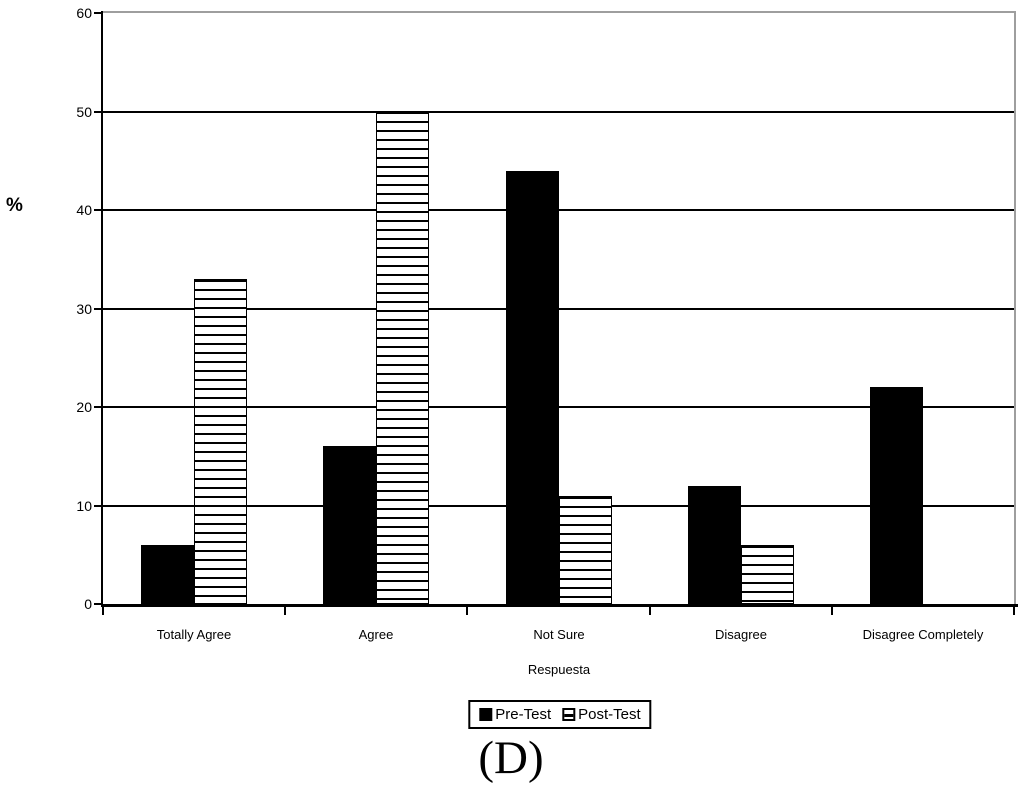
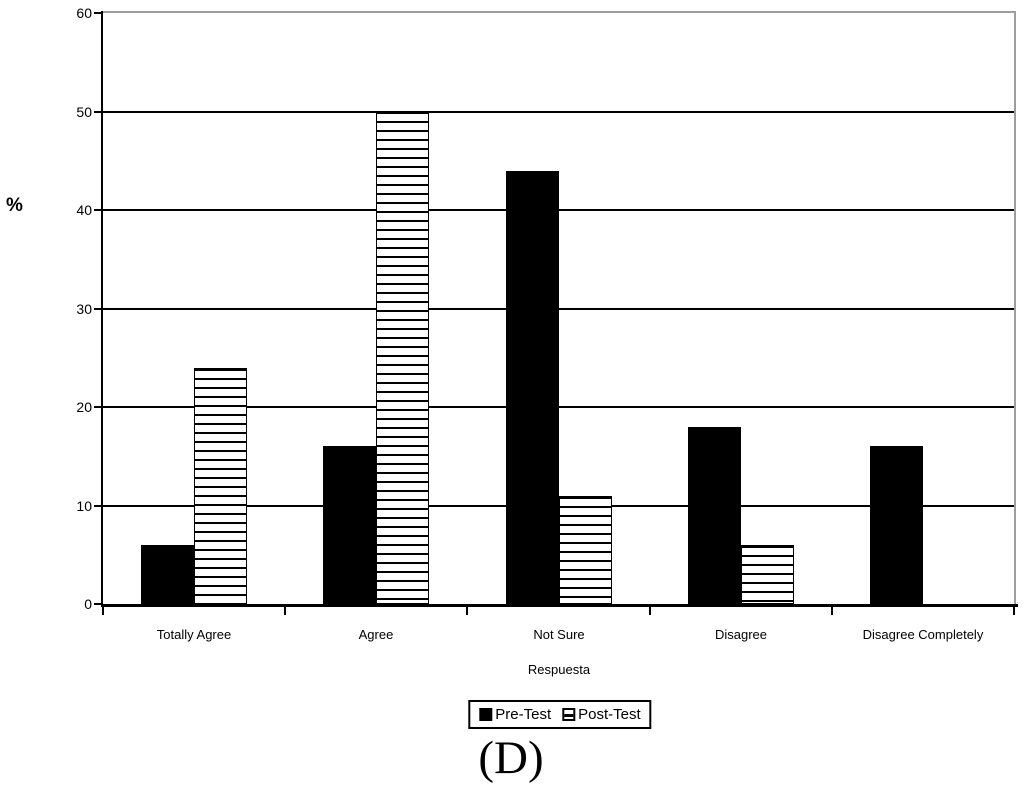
Post-Test/Totally Agree: 33 -> 24
Pre-Test/Disagree: 12 -> 18
Pre-Test/Disagree Completely: 22 -> 16
